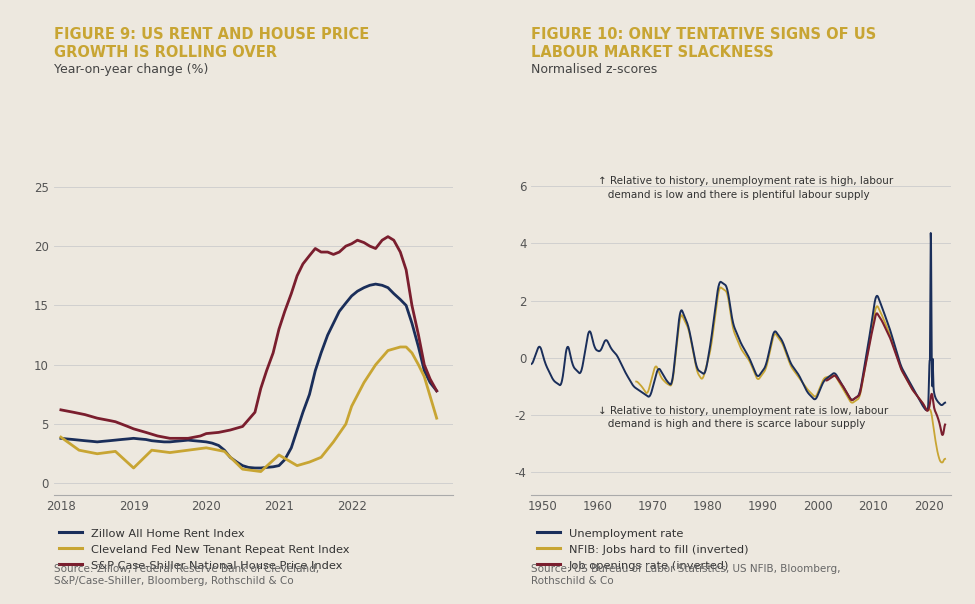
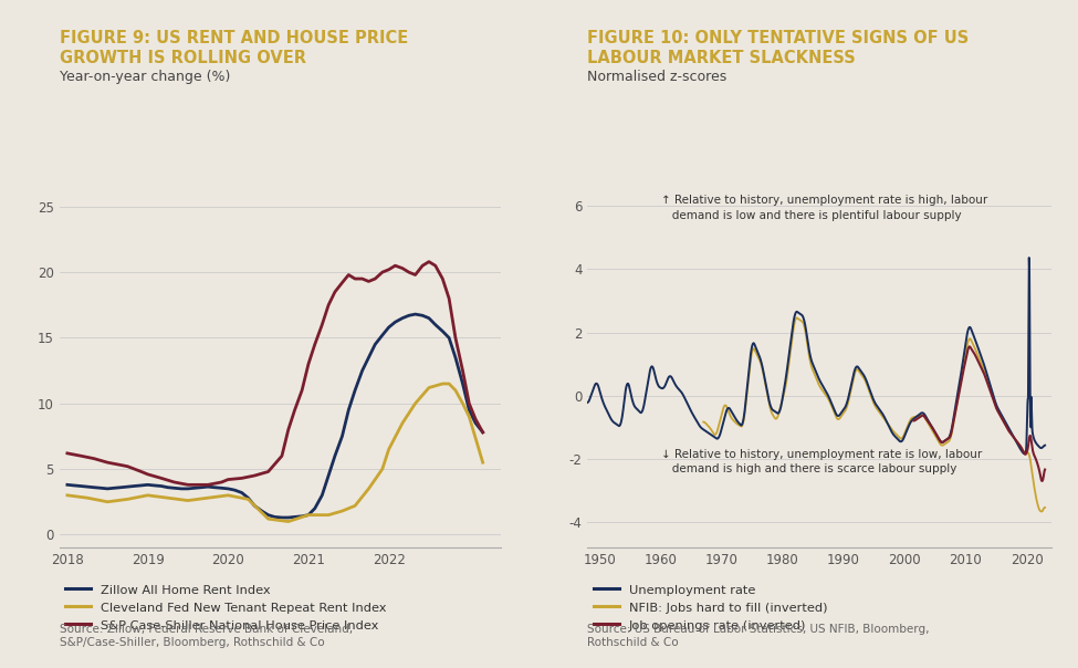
Cleveland Fed New Tenant Repeat Rent Index/2018: 3.9 -> 3.0
Cleveland Fed New Tenant Repeat Rent Index/2019: 1.3 -> 3.0
Cleveland Fed New Tenant Repeat Rent Index/2021: 2.4 -> 1.5
